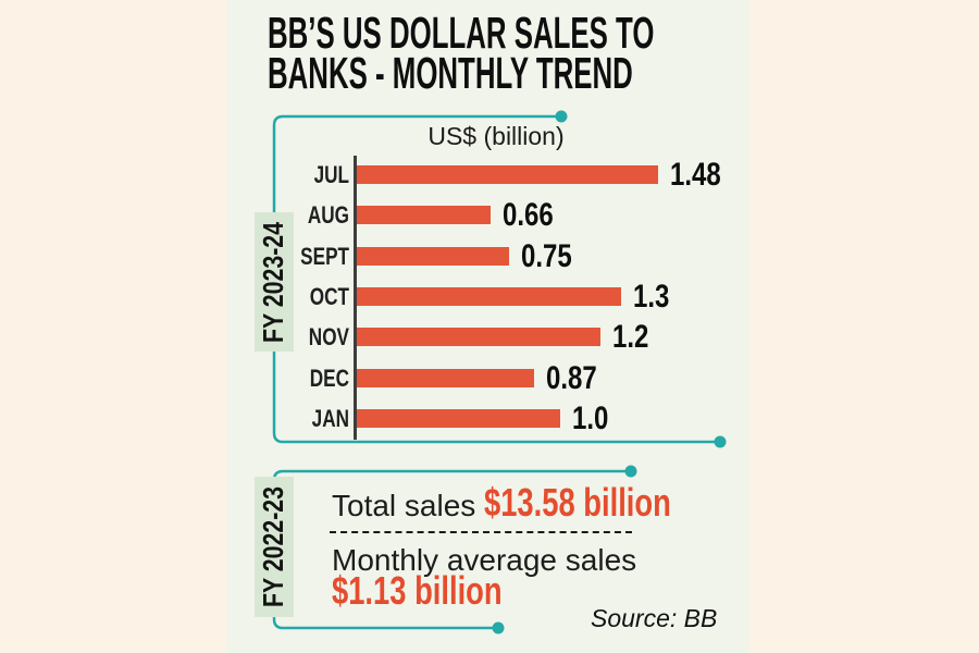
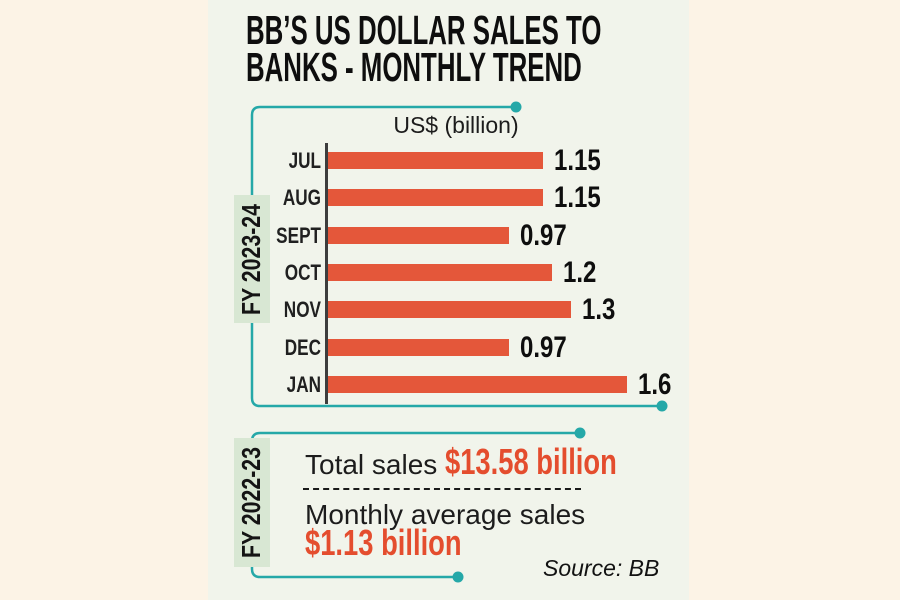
JUL: 1.48 -> 1.15
AUG: 0.66 -> 1.15
SEPT: 0.75 -> 0.97
OCT: 1.3 -> 1.2
NOV: 1.2 -> 1.3
DEC: 0.87 -> 0.97
JAN: 1.0 -> 1.6
